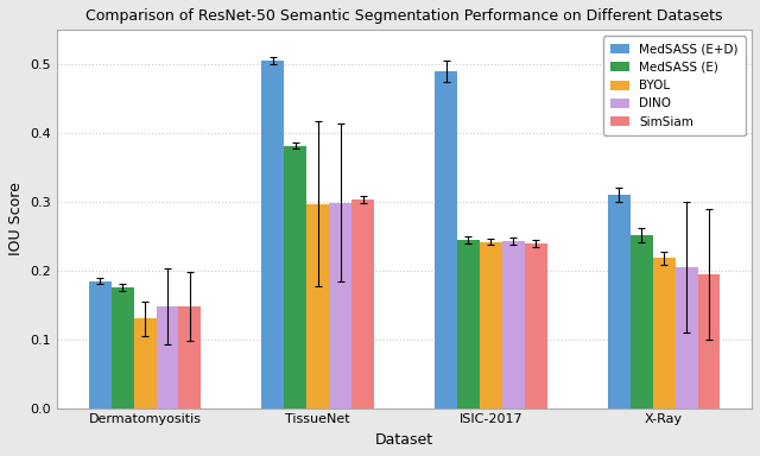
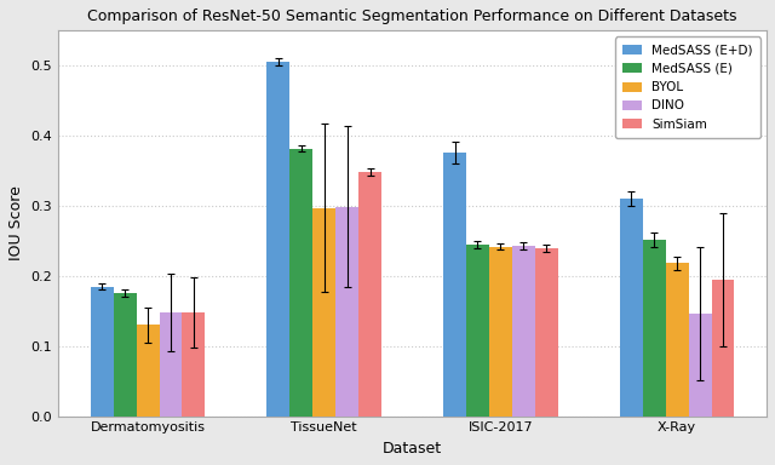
SimSiam/TissueNet: 0.303 -> 0.348
MedSASS (E+D)/ISIC-2017: 0.490 -> 0.376
DINO/X-Ray: 0.205 -> 0.146
